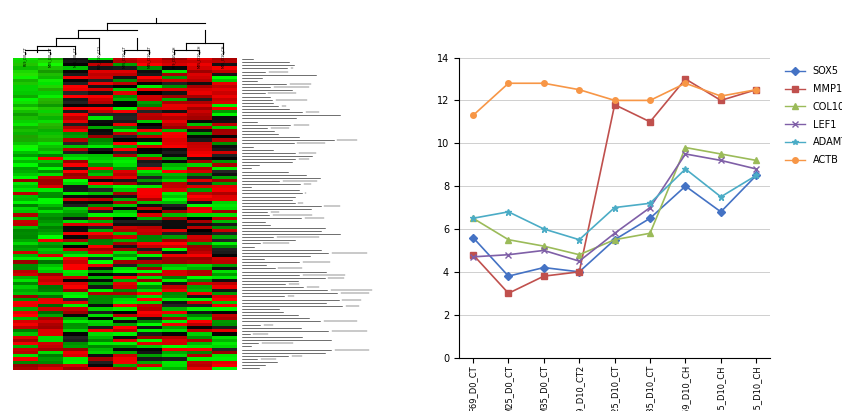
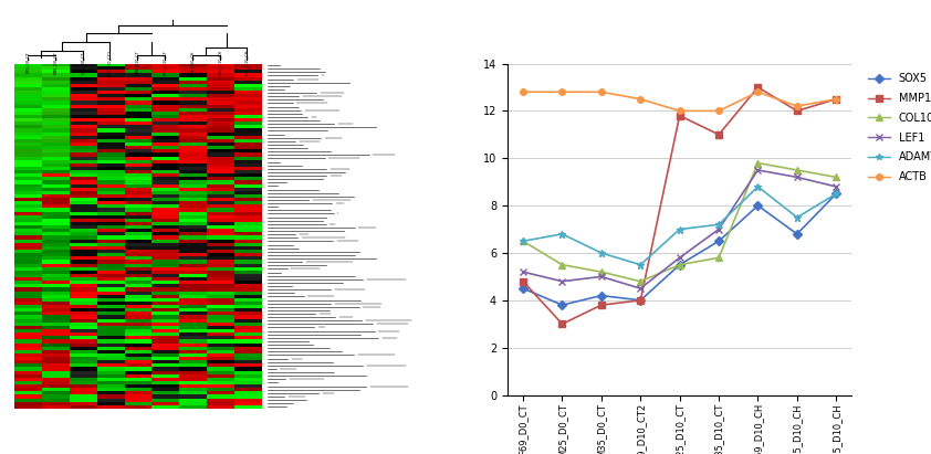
SOX5/F69_D0_CT: 5.6 -> 4.5
LEF1/F69_D0_CT: 4.7 -> 5.2
ACTB/F69_D0_CT: 11.3 -> 12.8
